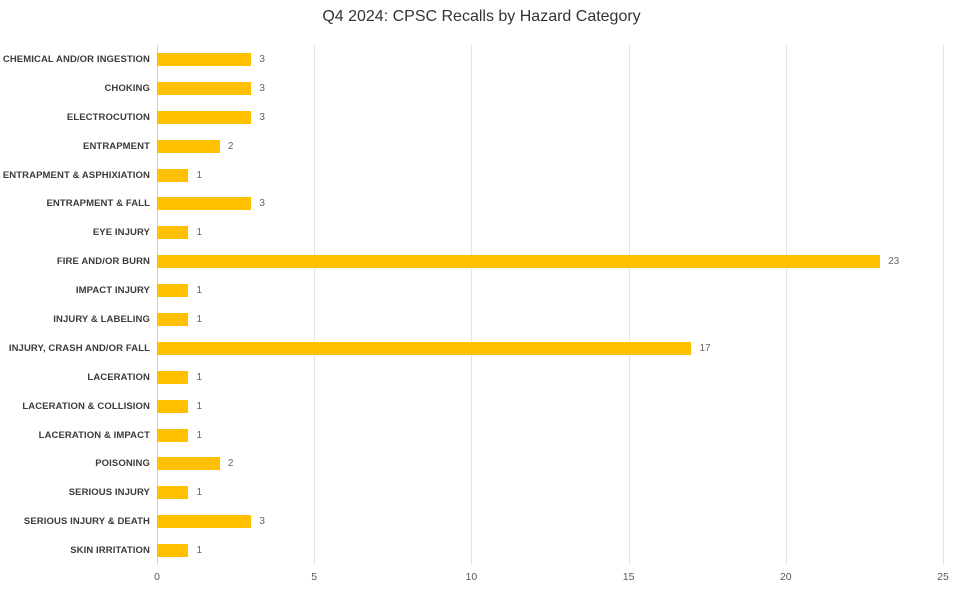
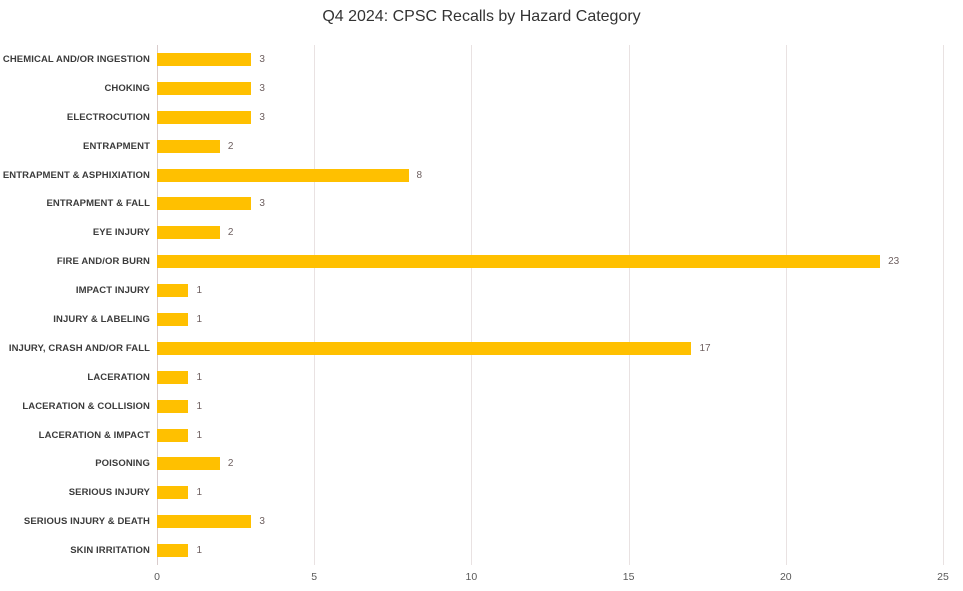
ENTRAPMENT & ASPHIXIATION: 1 -> 8
EYE INJURY: 1 -> 2
